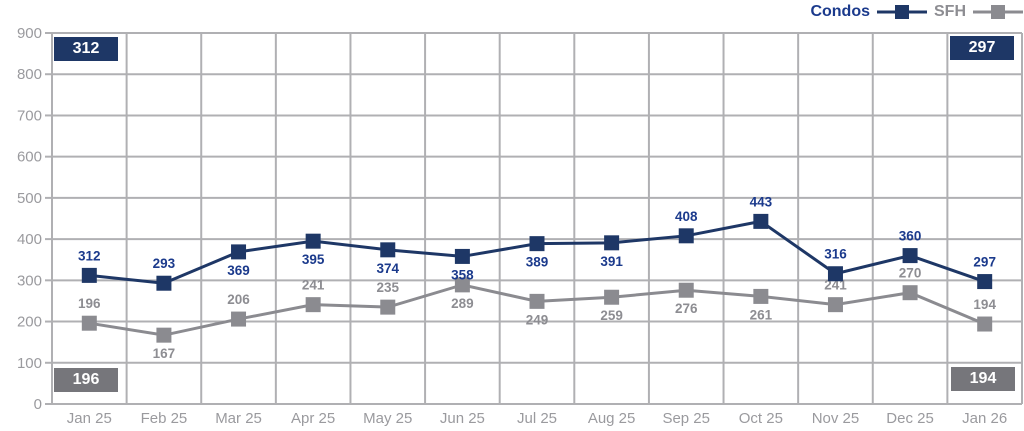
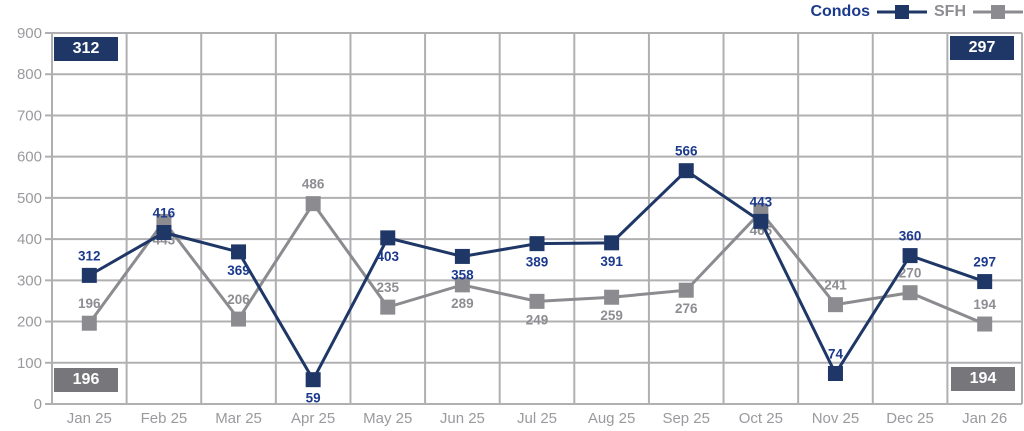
Condos/Feb 25: 293 -> 416
SFH/Feb 25: 167 -> 443
Condos/Apr 25: 395 -> 59
SFH/Apr 25: 241 -> 486
Condos/May 25: 374 -> 403
Condos/Sep 25: 408 -> 566
SFH/Oct 25: 261 -> 466
Condos/Nov 25: 316 -> 74
